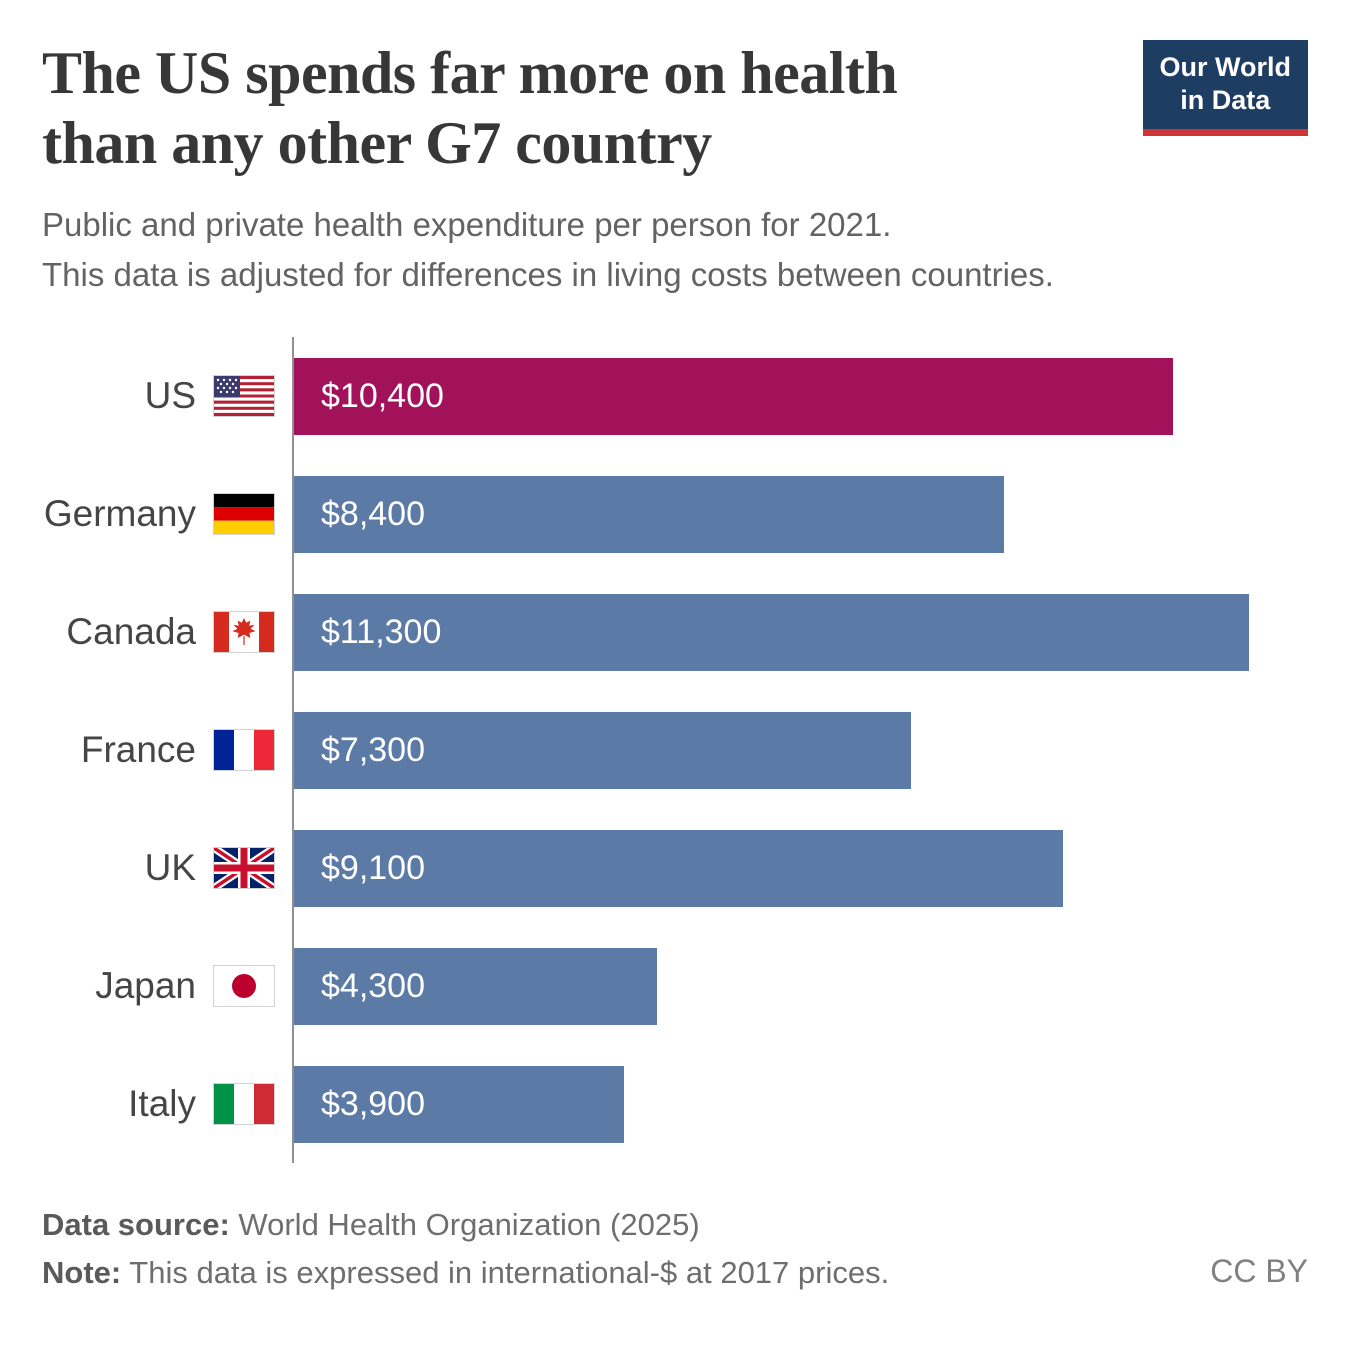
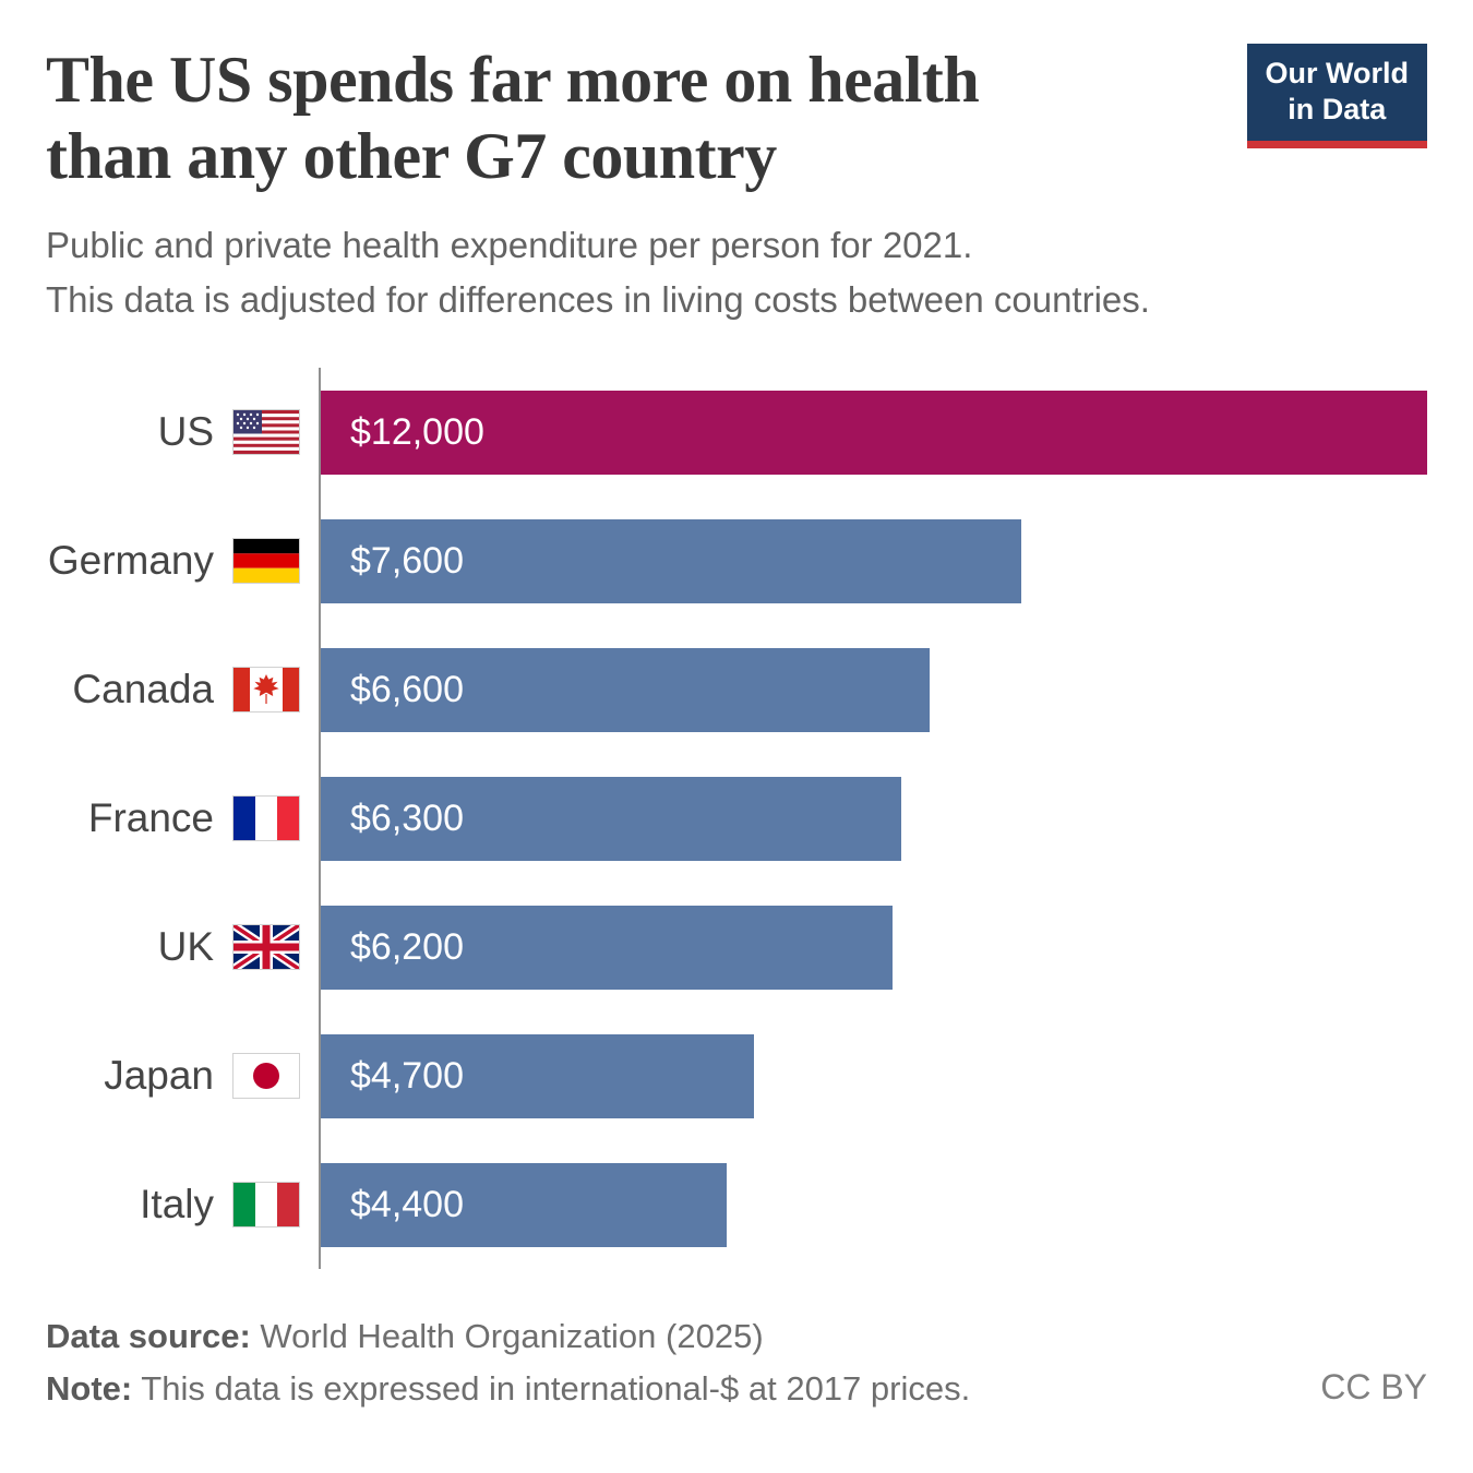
US: $10,400 -> $12,000
Germany: $8,400 -> $7,600
Canada: $11,300 -> $6,600
France: $7,300 -> $6,300
UK: $9,100 -> $6,200
Japan: $4,300 -> $4,700
Italy: $3,900 -> $4,400
